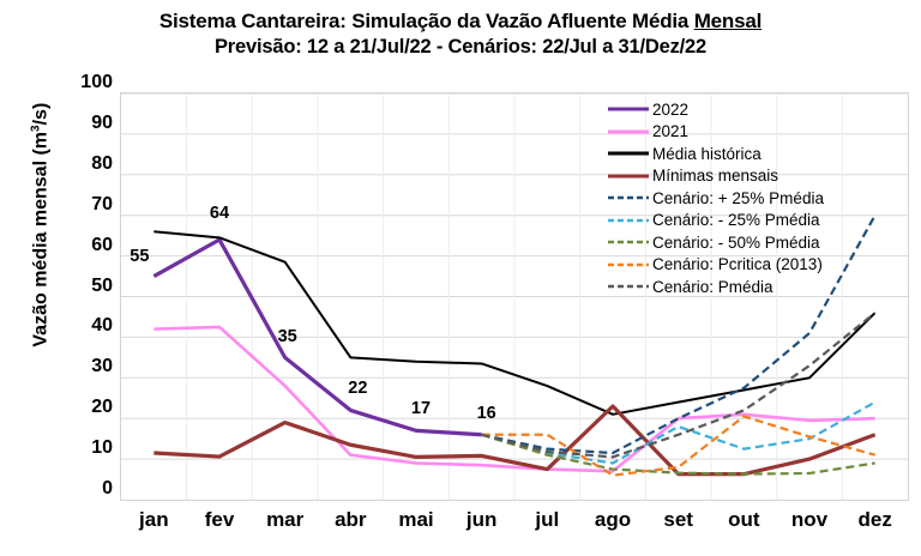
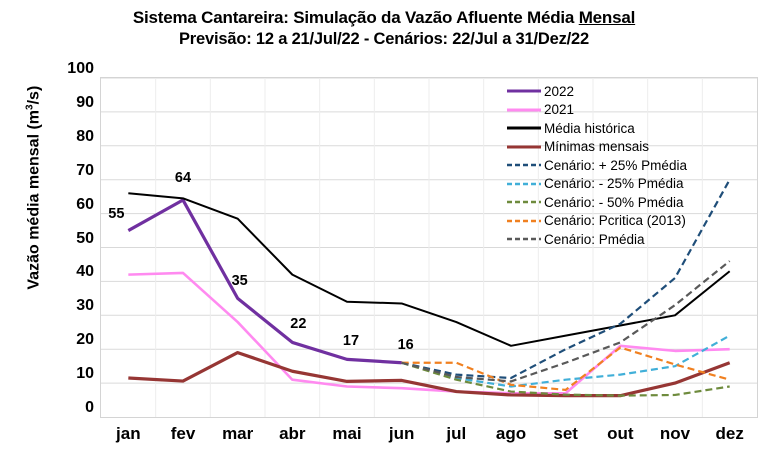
Média histórica/abr: 35 -> 42
Mínimas mensais/ago: 23 -> 6
Cenário: Pcritica (2013)/ago: 6 -> 10
2021/set: 20 -> 7
Cenário: - 25% Pmédia/set: 18 -> 11
Média histórica/dez: 46 -> 43
